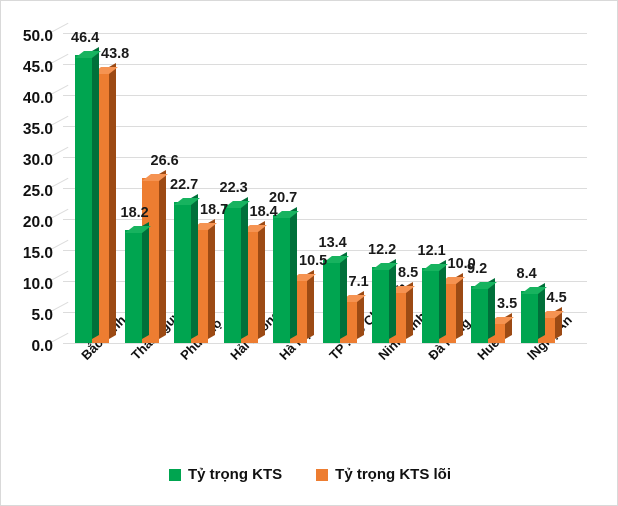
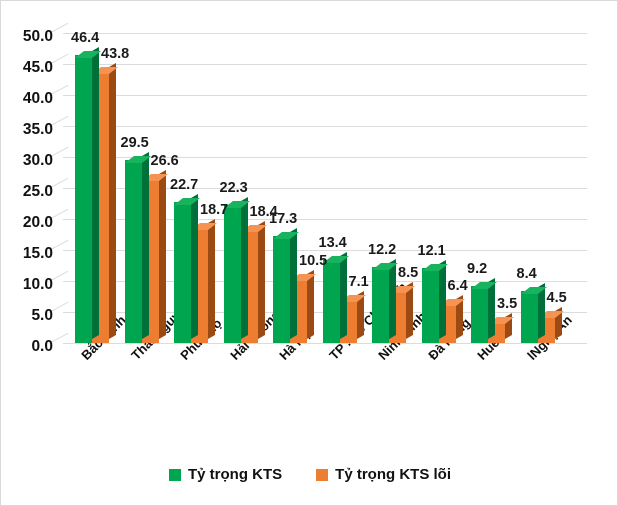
Tỷ trọng KTS/Thái Nguyên: 18.2 -> 29.5
Tỷ trọng KTS/Hà Nội: 20.7 -> 17.3
Tỷ trọng KTS lõi/Đà Nẵng: 10.0 -> 6.4
